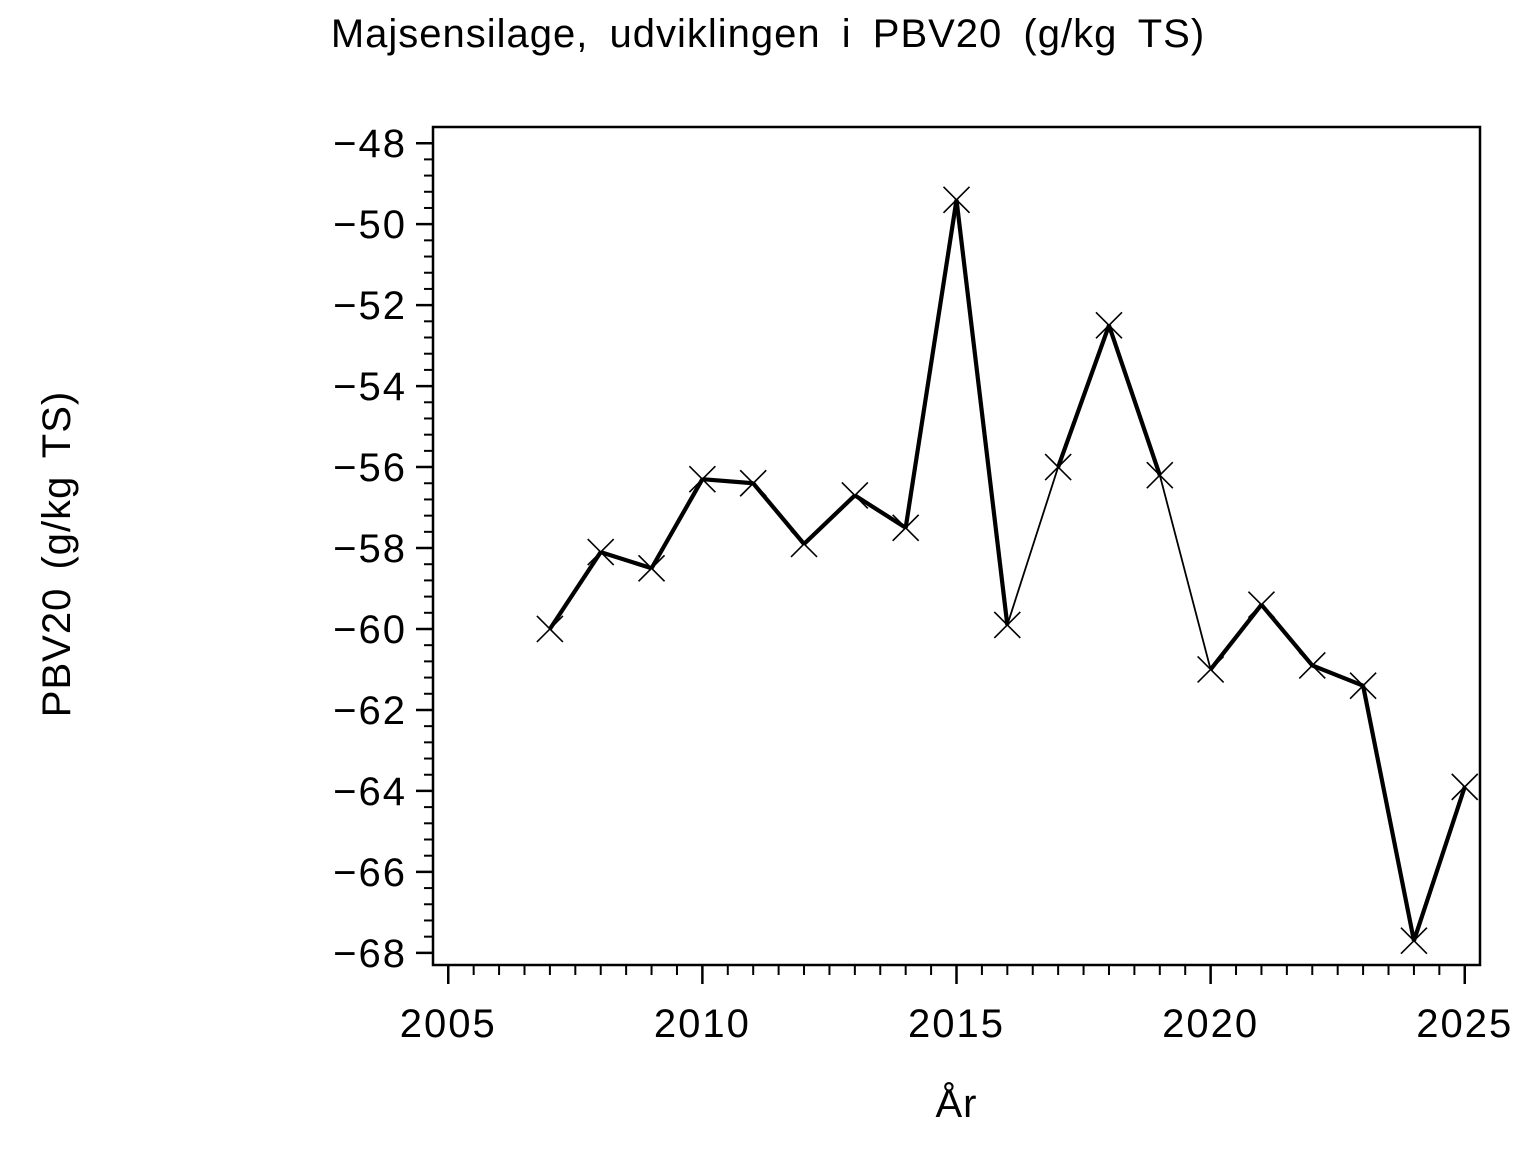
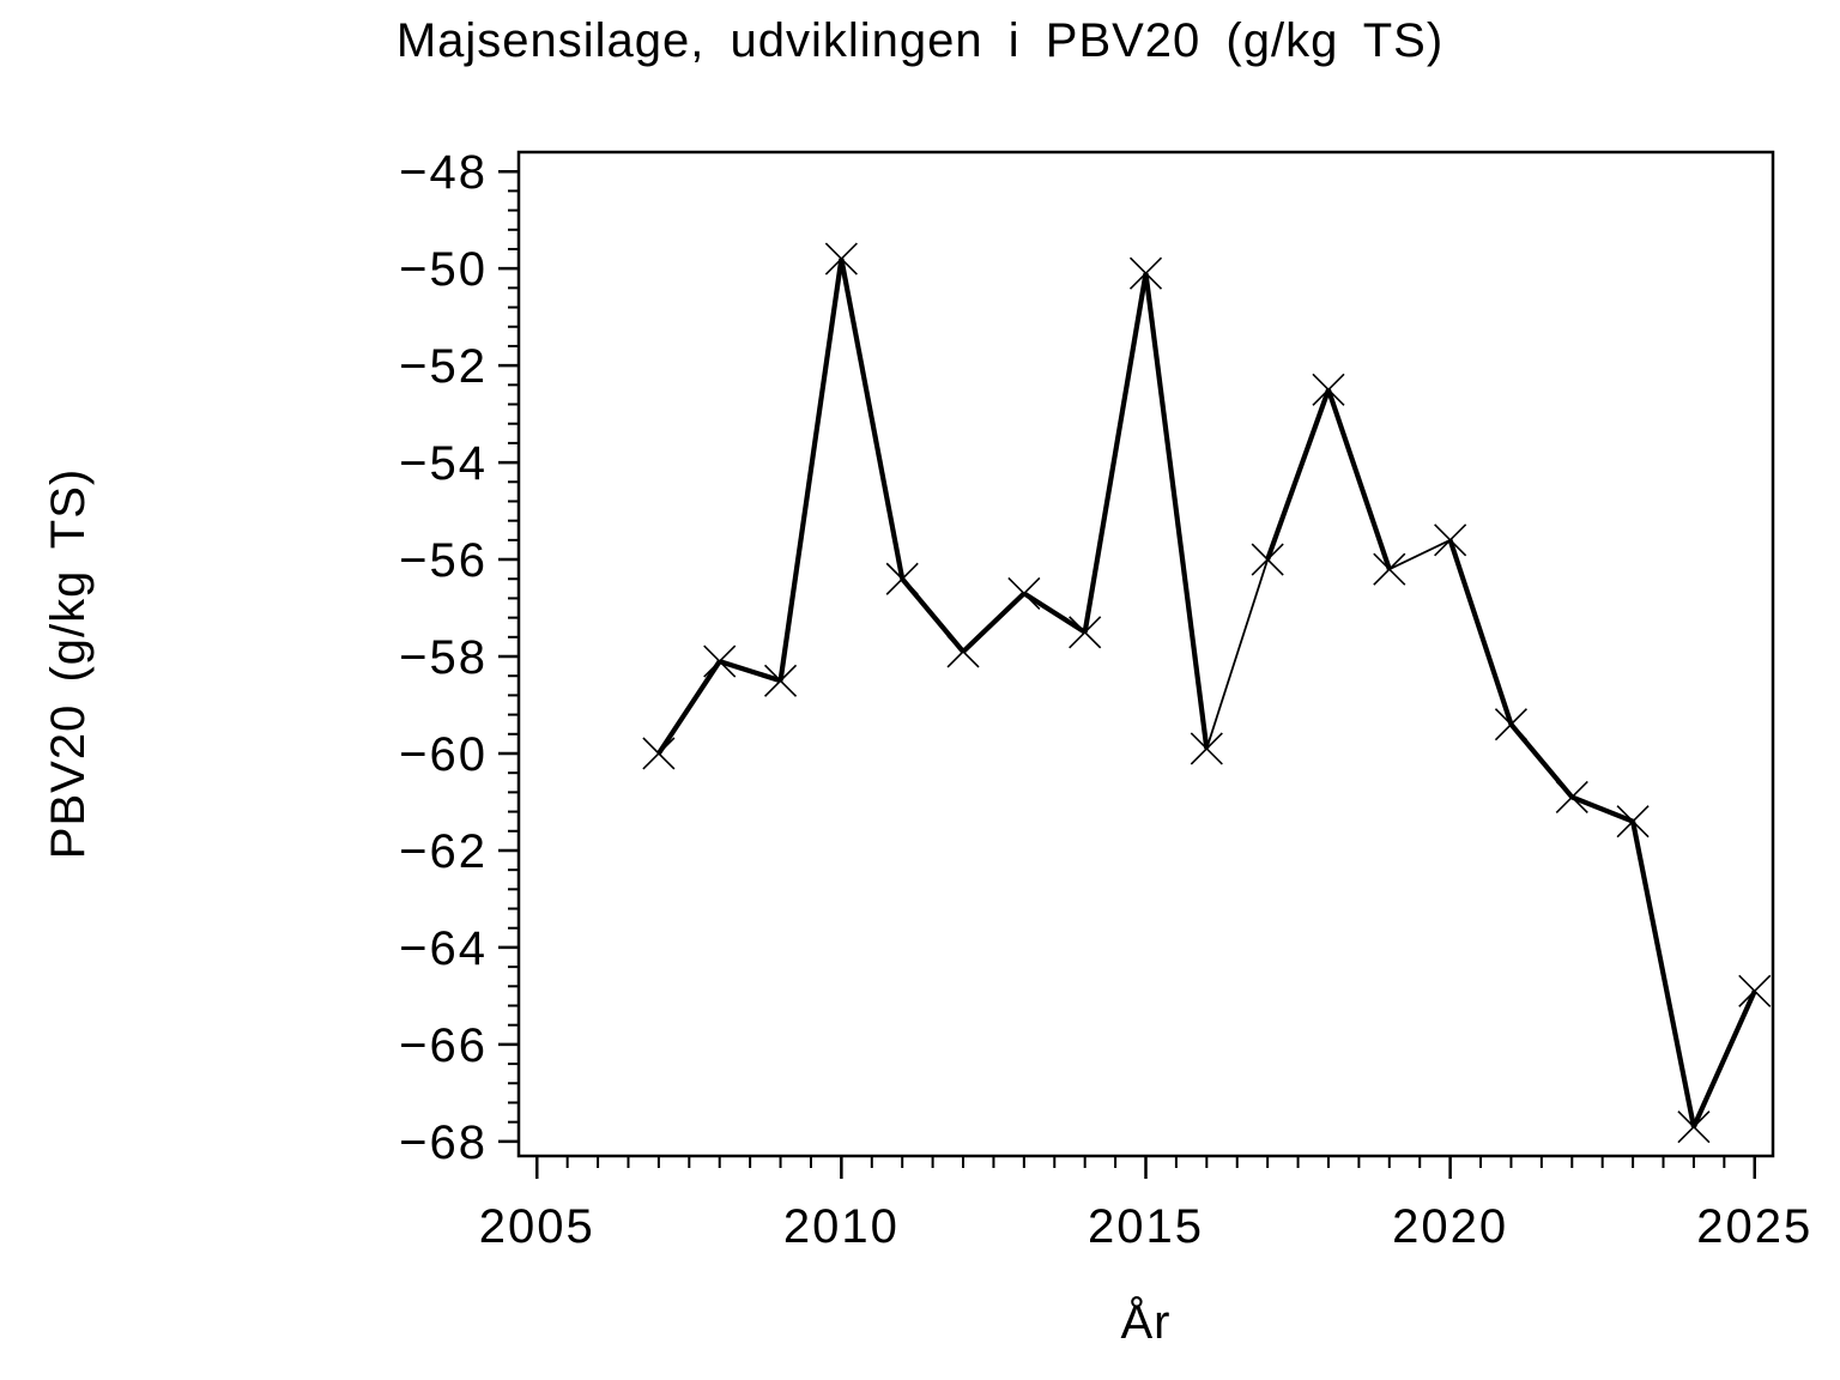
2010: -56.3 -> -49.8
2015: -49.4 -> -50.1
2020: -61.0 -> -55.6
2025: -63.9 -> -64.9
